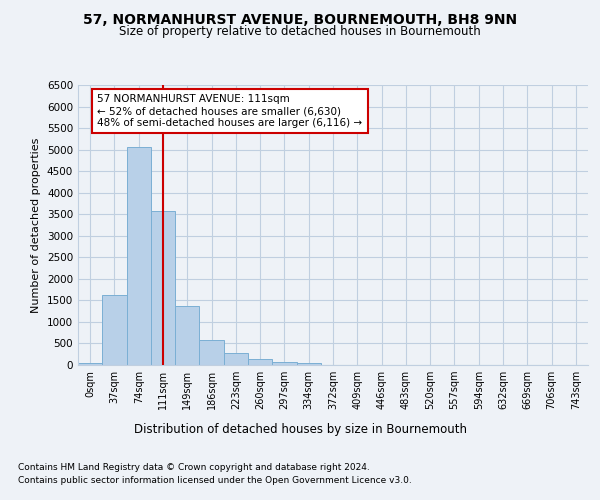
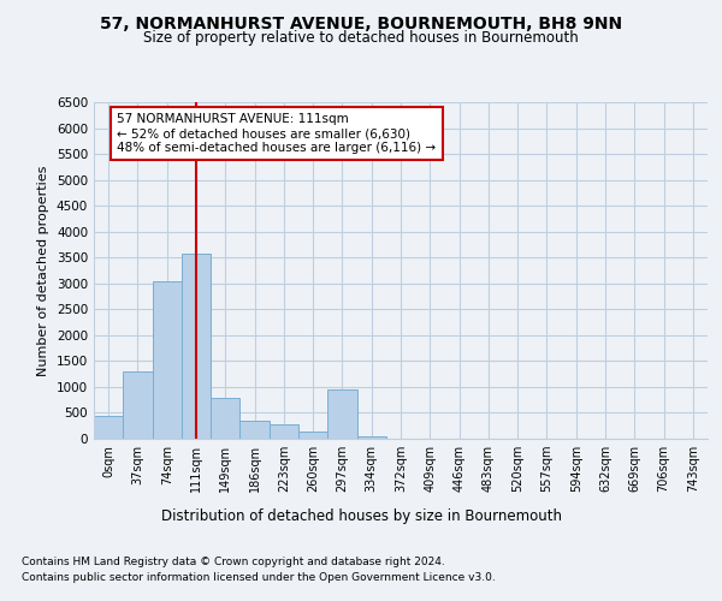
0sqm: 50 -> 450
37sqm: 1620 -> 1300
74sqm: 5050 -> 3050
149sqm: 1380 -> 800
186sqm: 580 -> 350
297sqm: 80 -> 950
